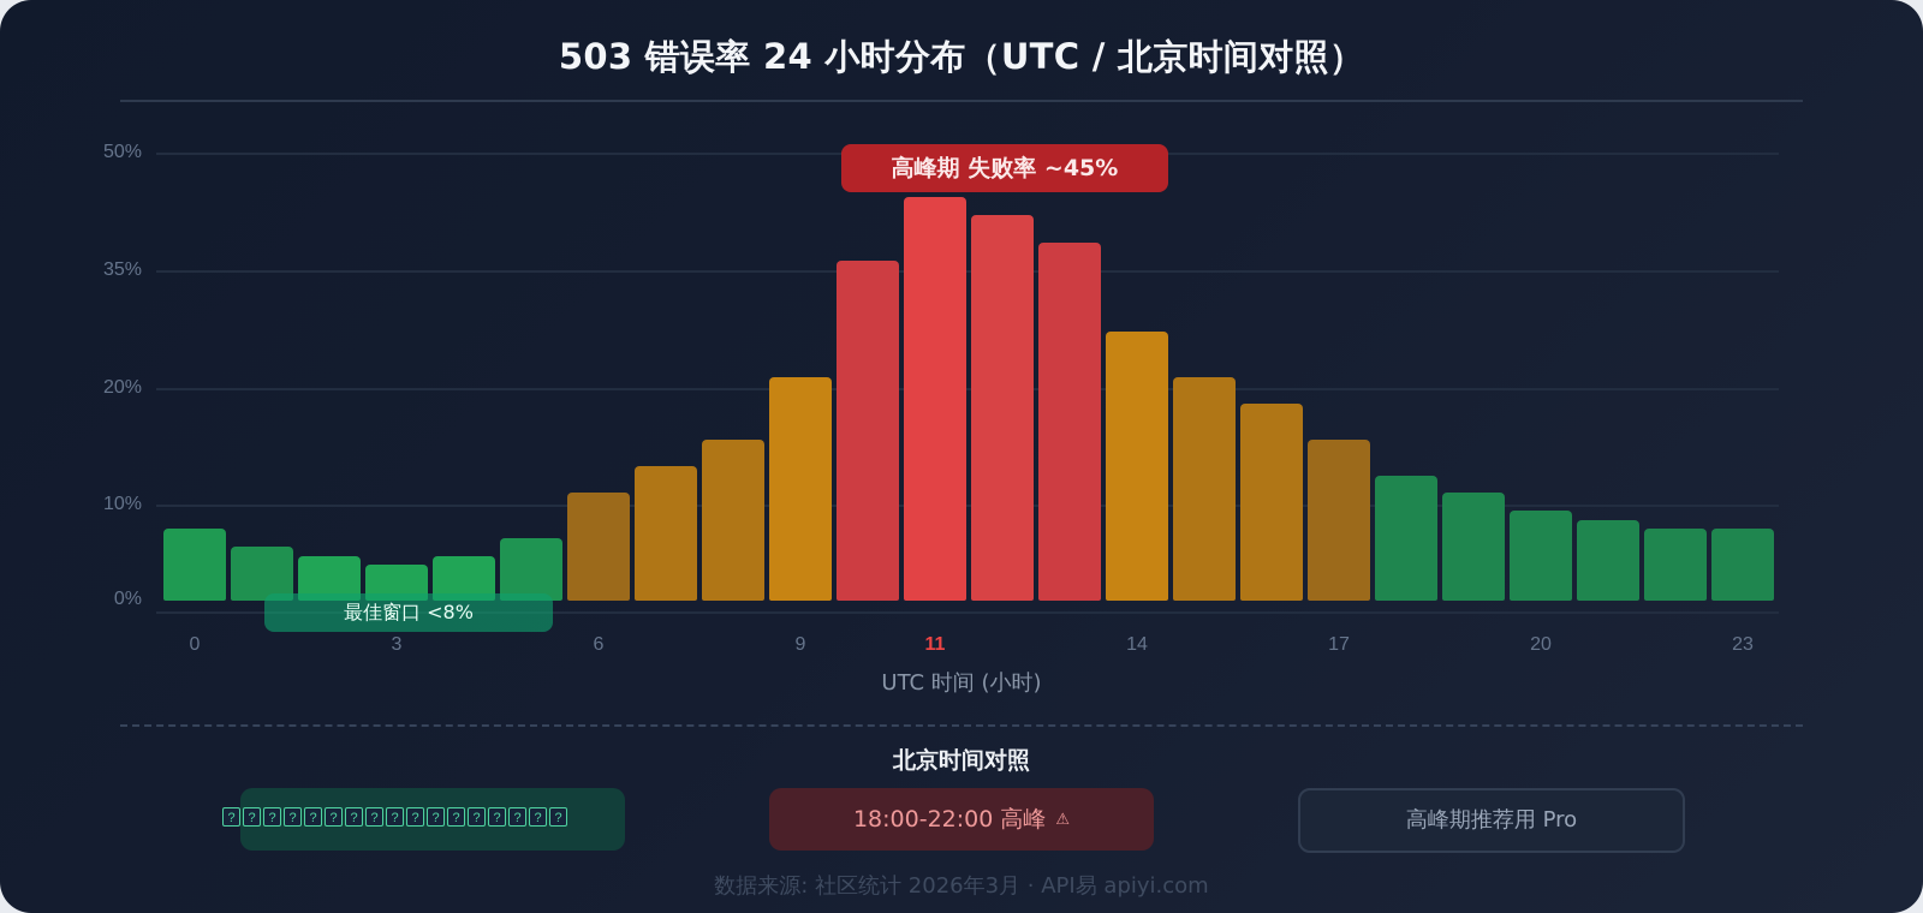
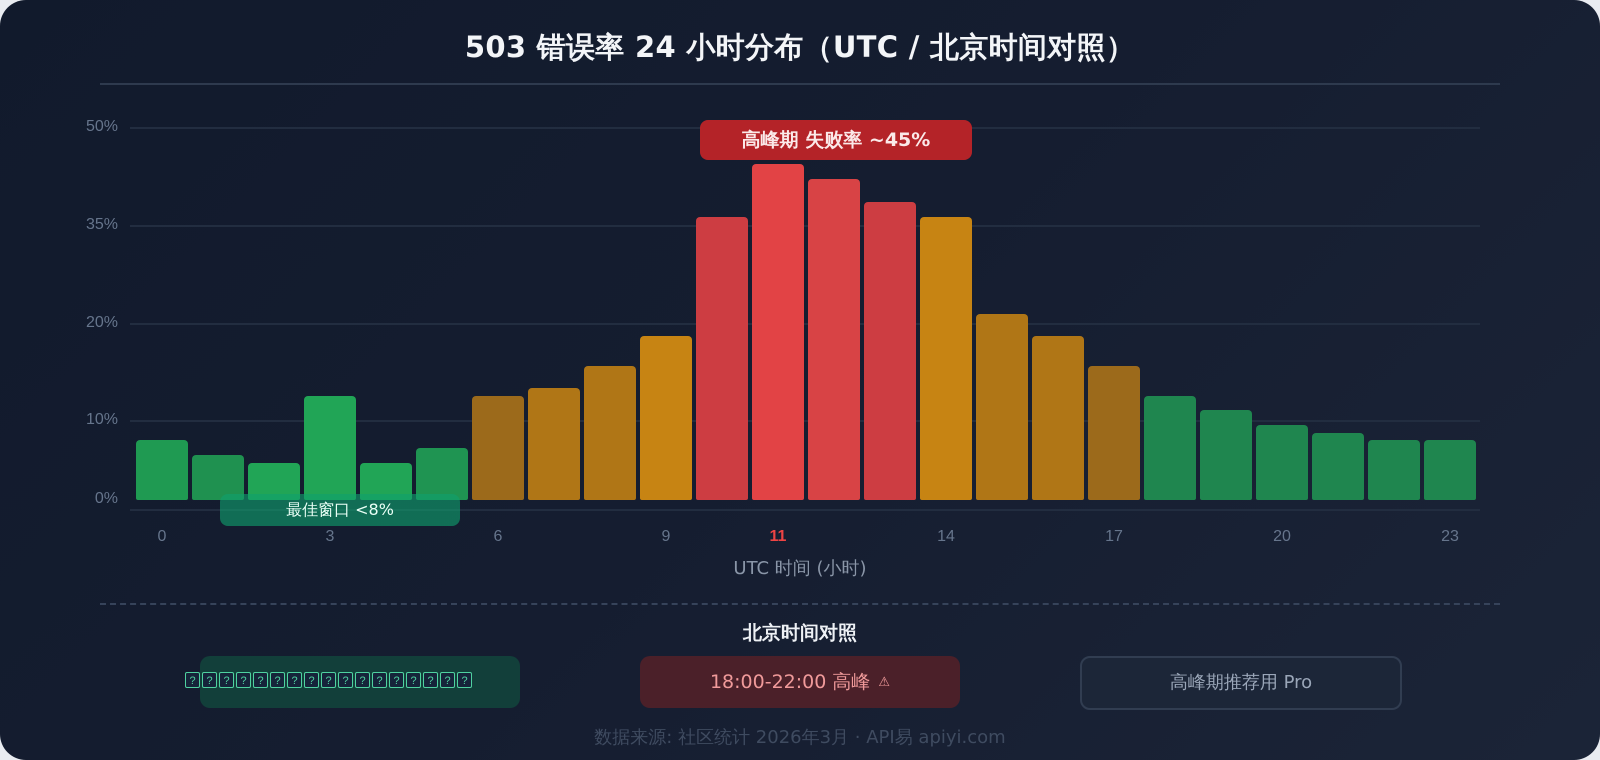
3: 4% -> 14%
6: 12% -> 14%
9: 25% -> 22%
14: 30% -> 38%
